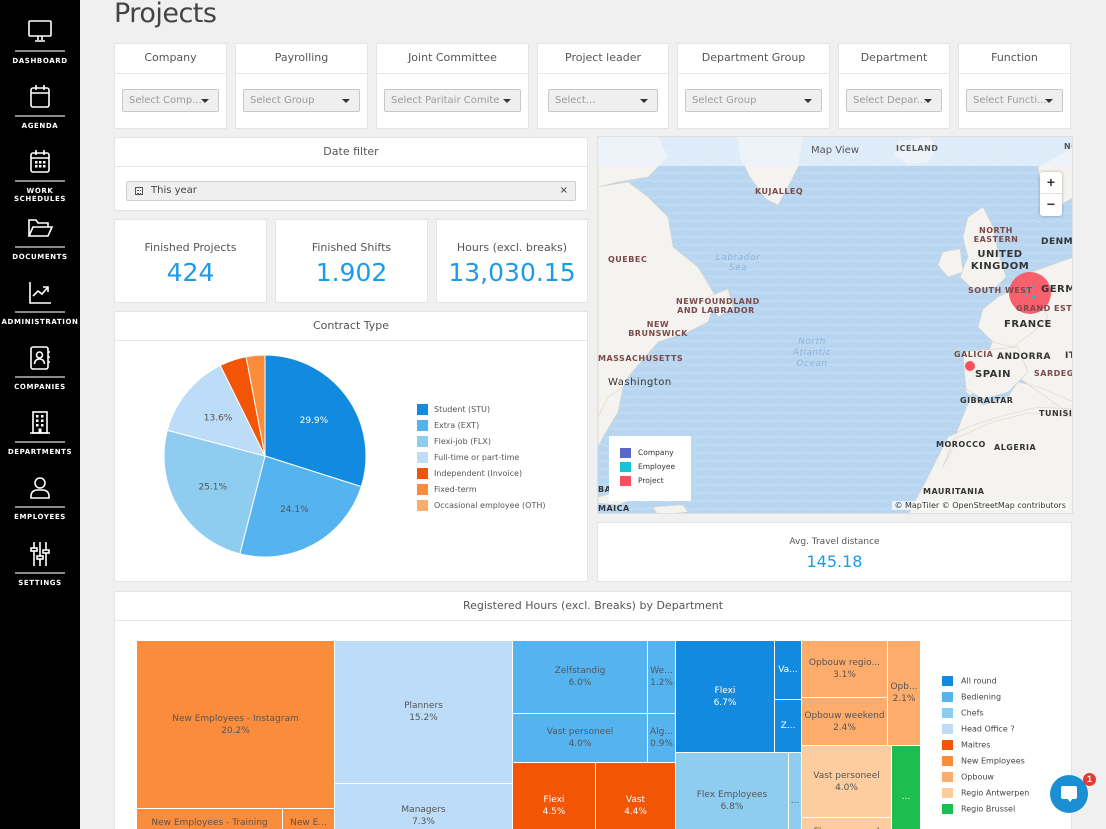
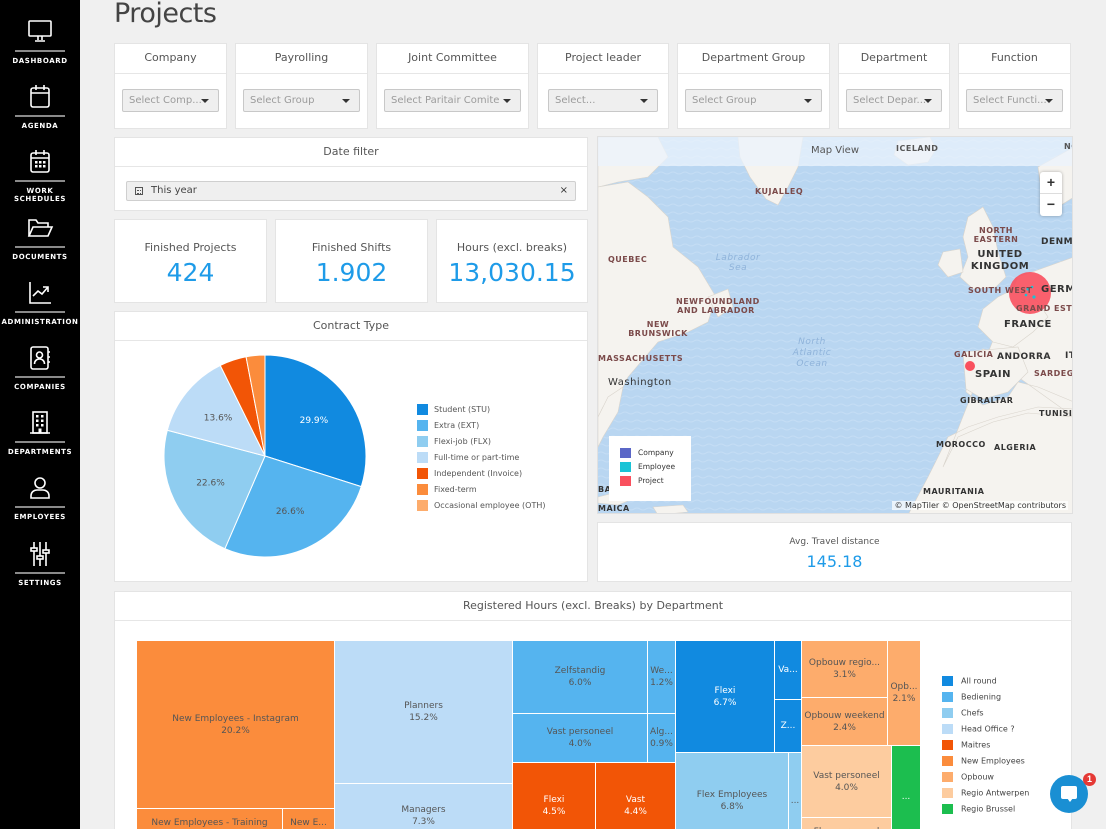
Contract Type/Extra (EXT): 24.1% -> 26.6%
Contract Type/Flexi-job (FLX): 25.1% -> 22.6%
